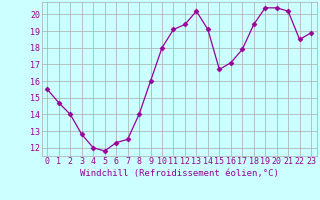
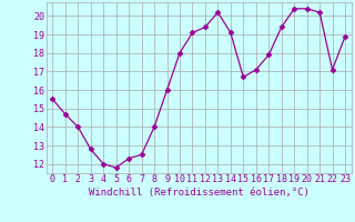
22: 18.5 -> 17.1
